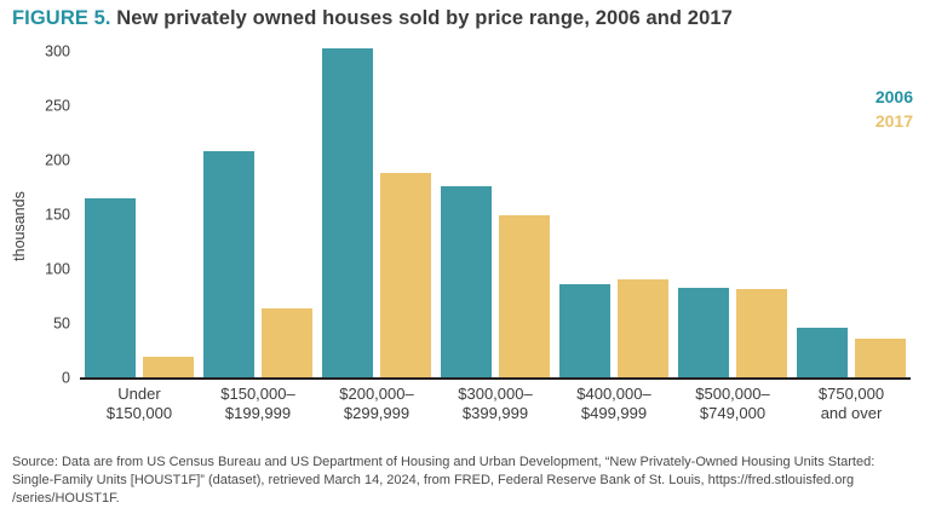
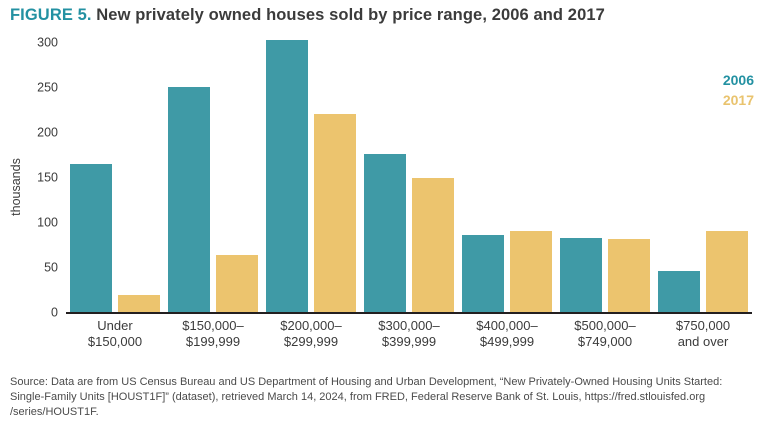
2006/$150,000– $199,999: 210 -> 250
2017/$200,000– $299,999: 190 -> 220
2017/$750,000 and over: 40 -> 90
